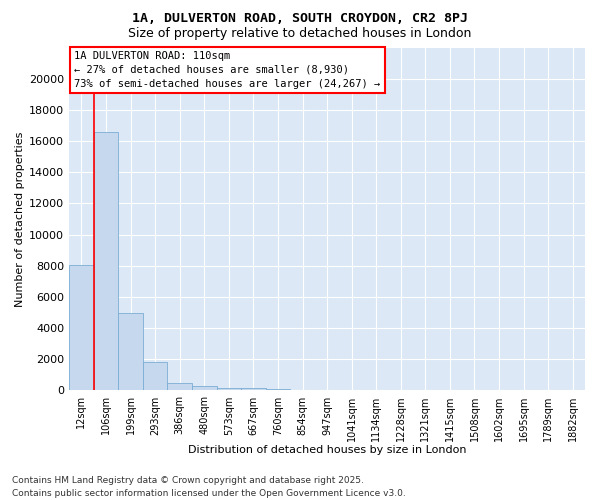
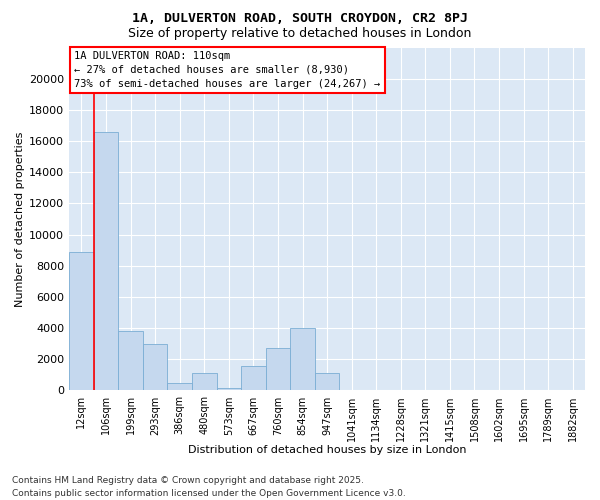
12sqm: 8000 -> 8900
199sqm: 5000 -> 3800
293sqm: 1800 -> 3000
480sqm: 300 -> 1100
667sqm: 100 -> 1600
760sqm: 100 -> 2700
854sqm: 0 -> 4000
947sqm: 0 -> 1100
